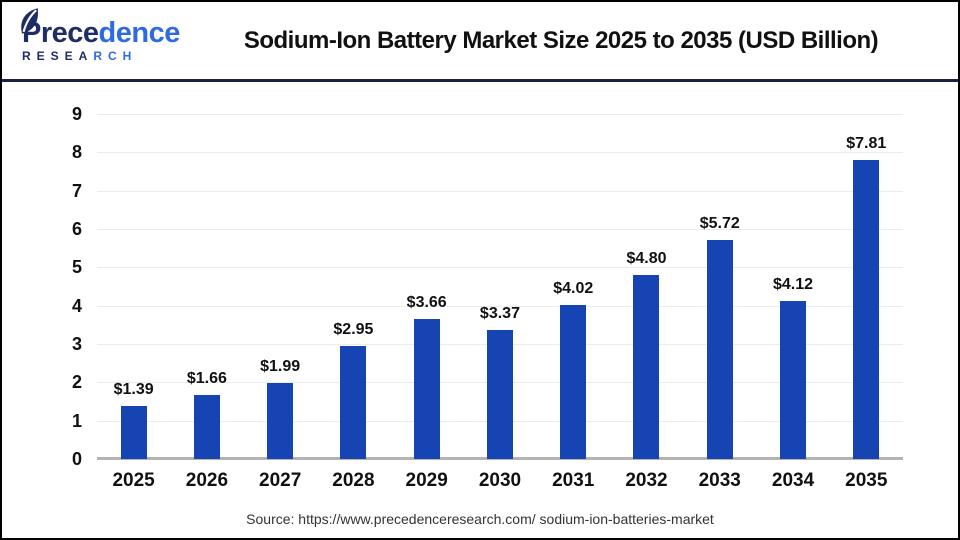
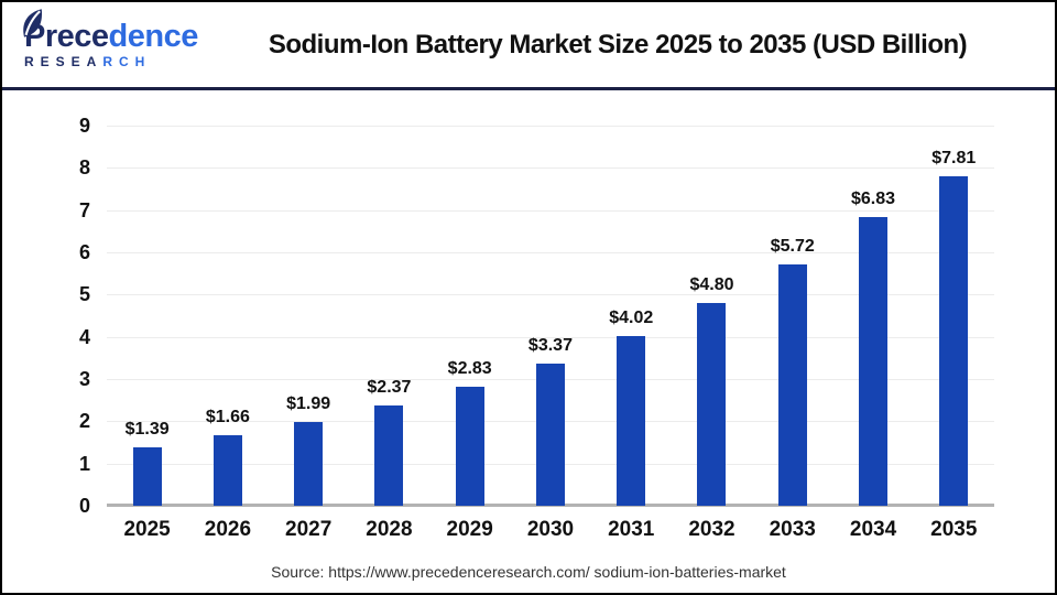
2028: $2.95 -> $2.37
2029: $3.66 -> $2.83
2034: $4.12 -> $6.83
